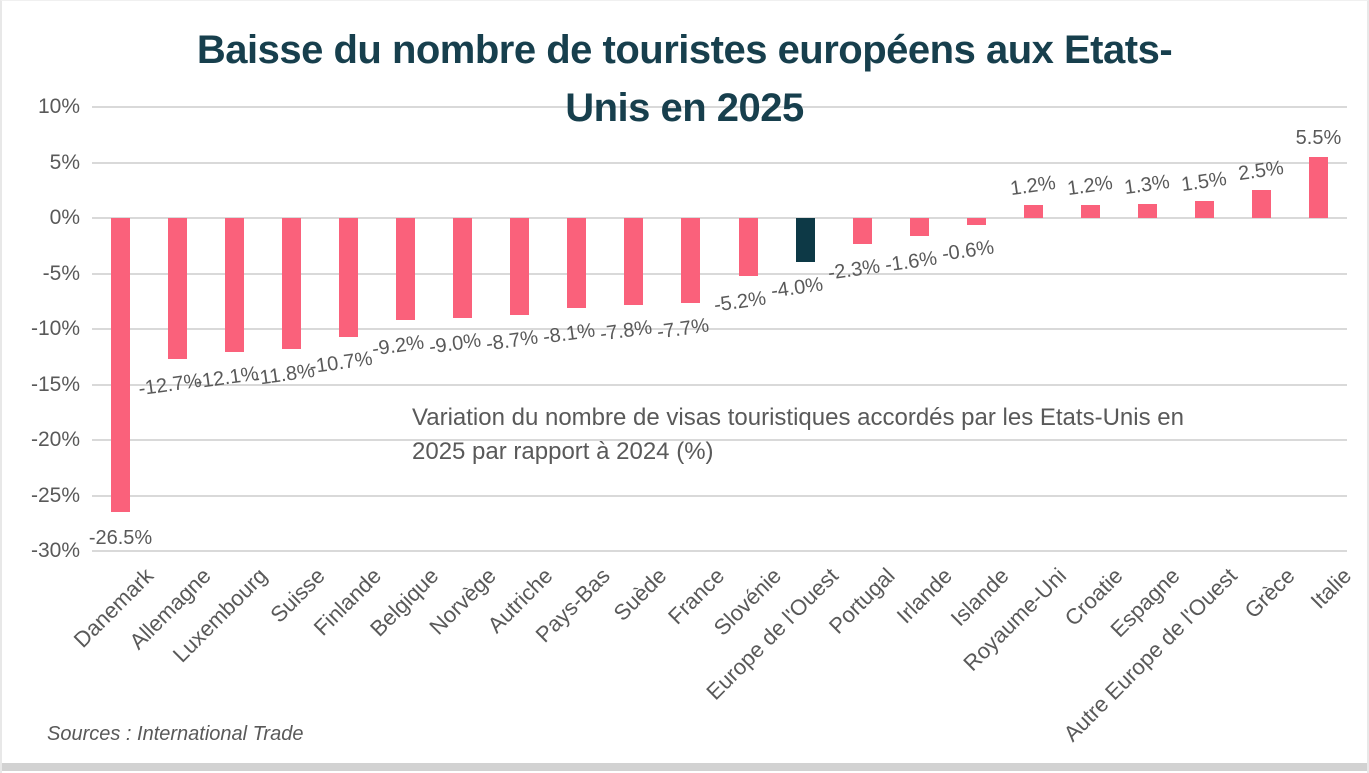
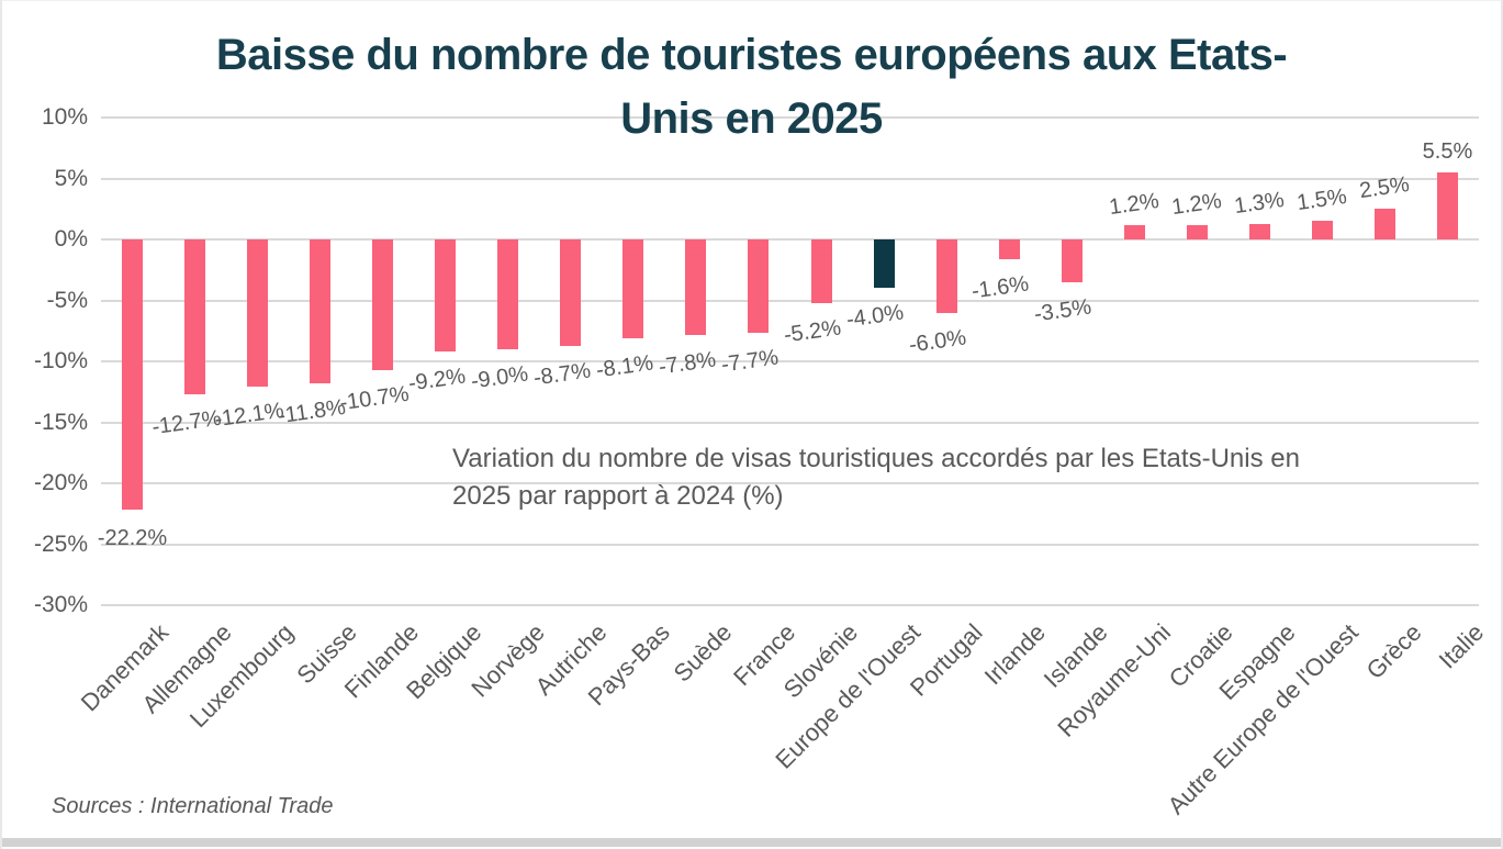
Danemark: -26.5% -> -22.2%
Portugal: -2.3% -> -6.0%
Islande: -0.6% -> -3.5%
